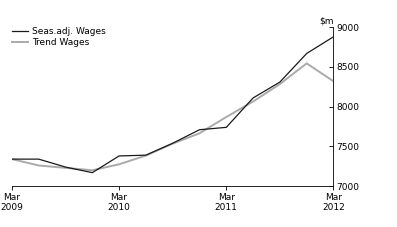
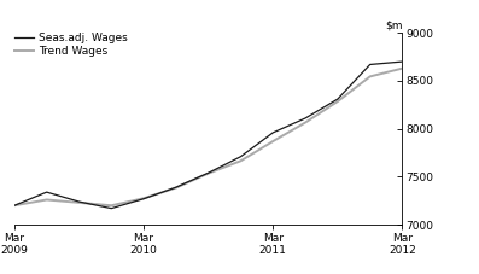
Seas.adj. Wages/Mar 2009: 7340 -> 7200
Trend Wages/Mar 2009: 7340 -> 7200
Seas.adj. Wages/Mar 2010: 7380 -> 7270
Seas.adj. Wages/Mar 2011: 7740 -> 7960
Seas.adj. Wages/Mar 2012: 8880 -> 8700
Trend Wages/Mar 2012: 8320 -> 8630
